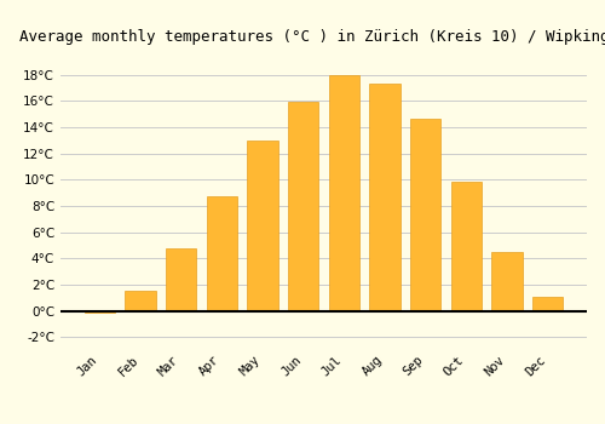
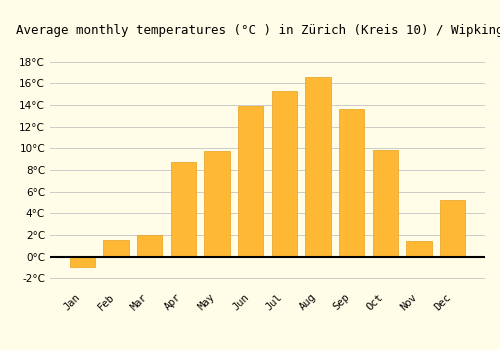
Jan: -0.1°C -> -1.0°C
Mar: 4.8°C -> 2.0°C
May: 13.0°C -> 9.7°C
Jun: 15.9°C -> 13.9°C
Jul: 18.0°C -> 15.3°C
Aug: 17.3°C -> 16.6°C
Sep: 14.6°C -> 13.6°C
Nov: 4.5°C -> 1.4°C
Dec: 1.1°C -> 5.2°C
